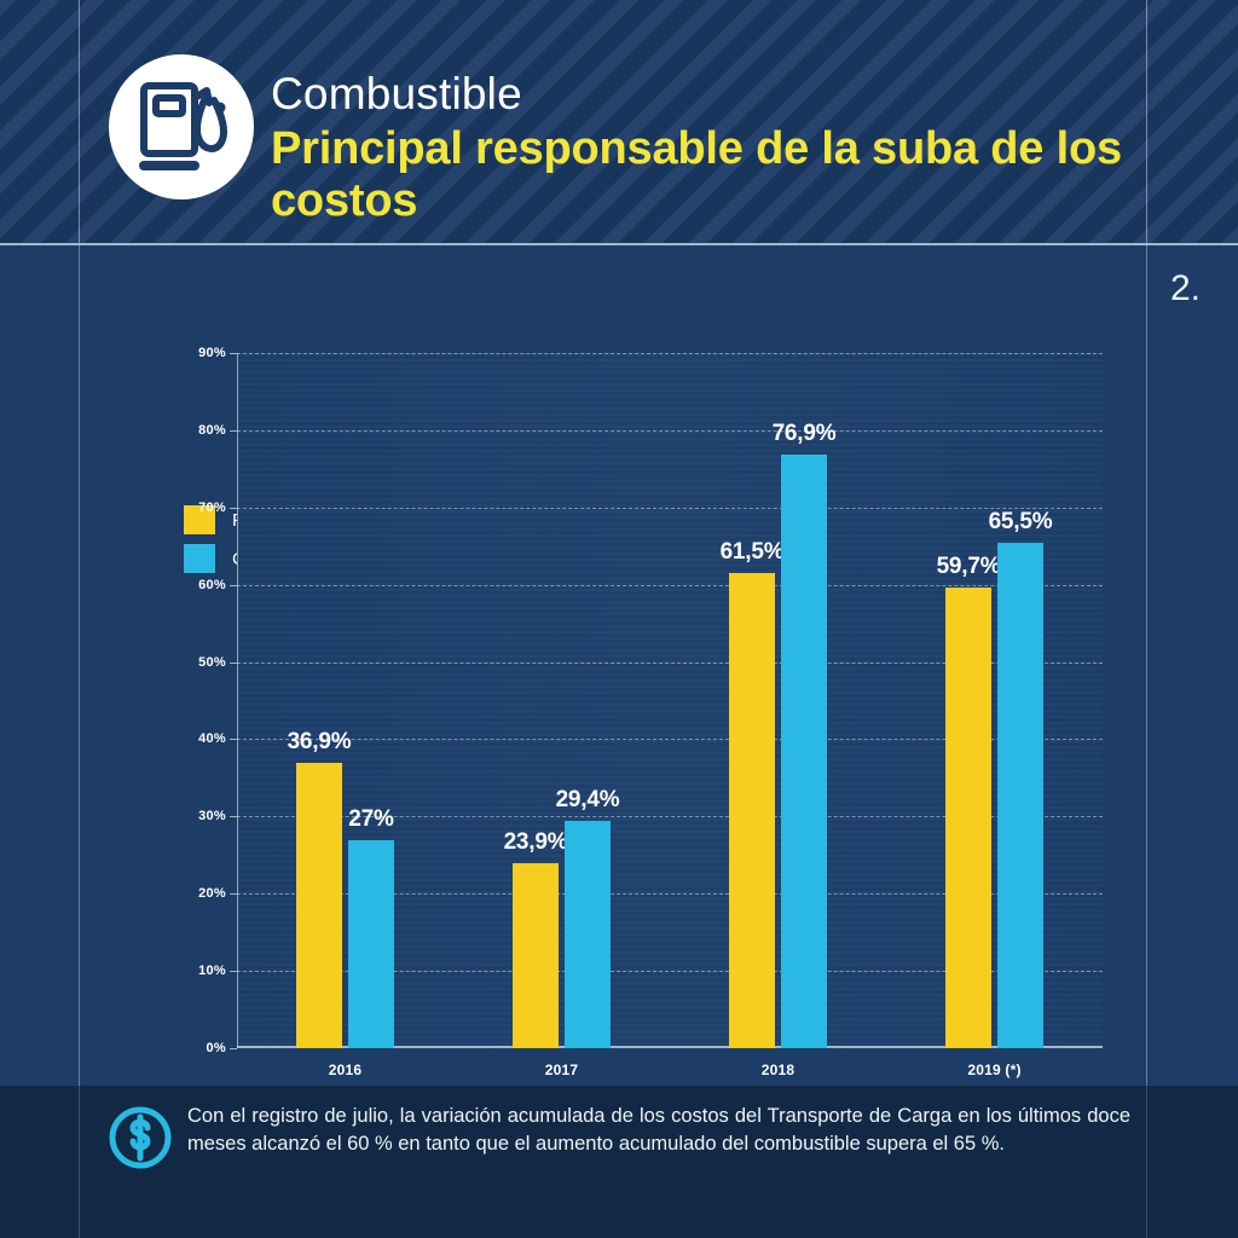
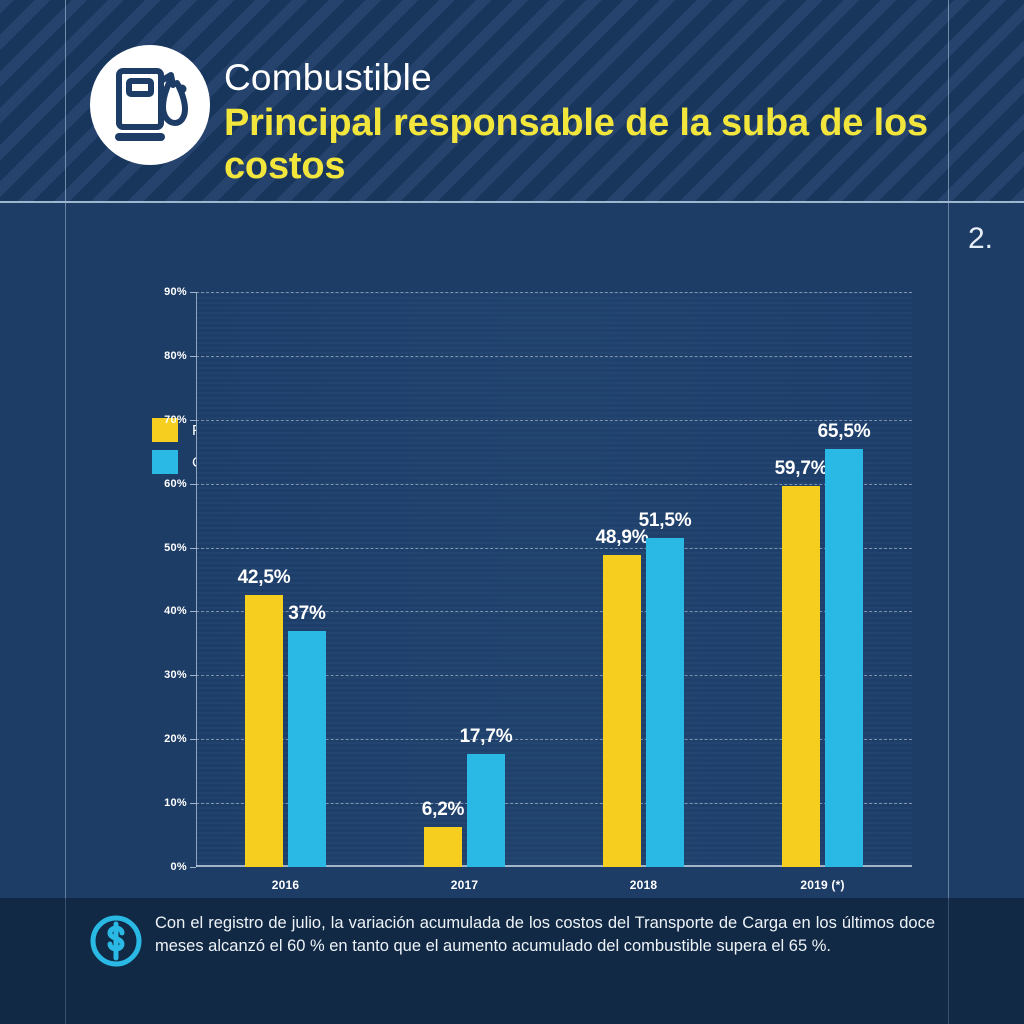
FADEEAC/2016: 36,9% -> 42,5%
COMBUSTIBLE/2016: 27% -> 37%
FADEEAC/2017: 23,9% -> 6,2%
COMBUSTIBLE/2017: 29,4% -> 17,7%
FADEEAC/2018: 61,5% -> 48,9%
COMBUSTIBLE/2018: 76,9% -> 51,5%
